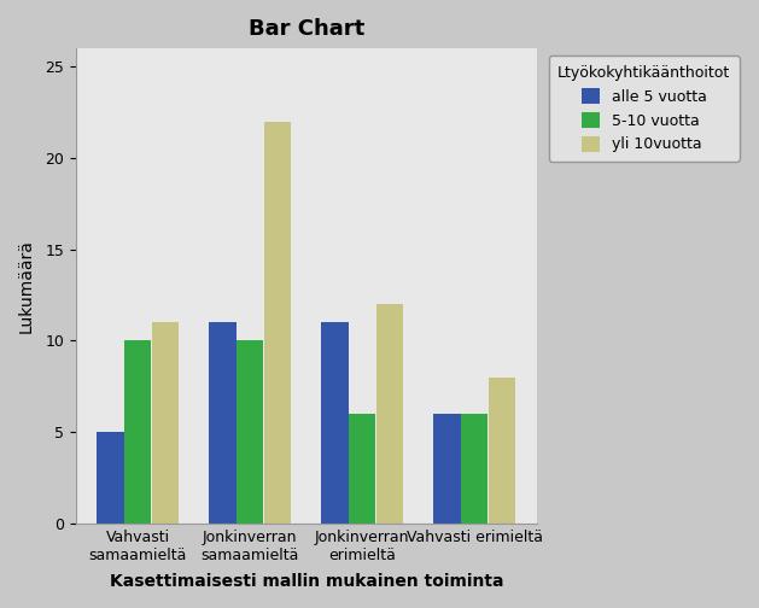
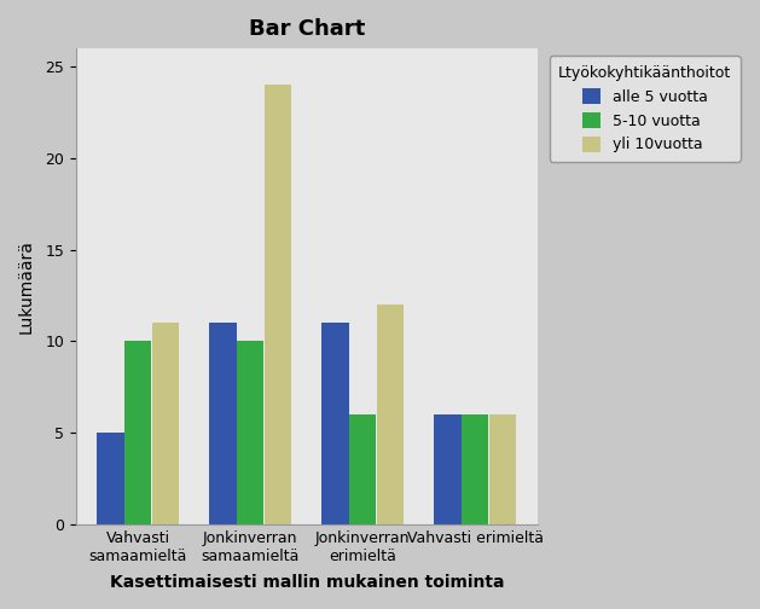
yli 10vuotta/Jonkinverran samaamieltä: 22 -> 24
yli 10vuotta/Vahvasti erimieltä: 8 -> 6
